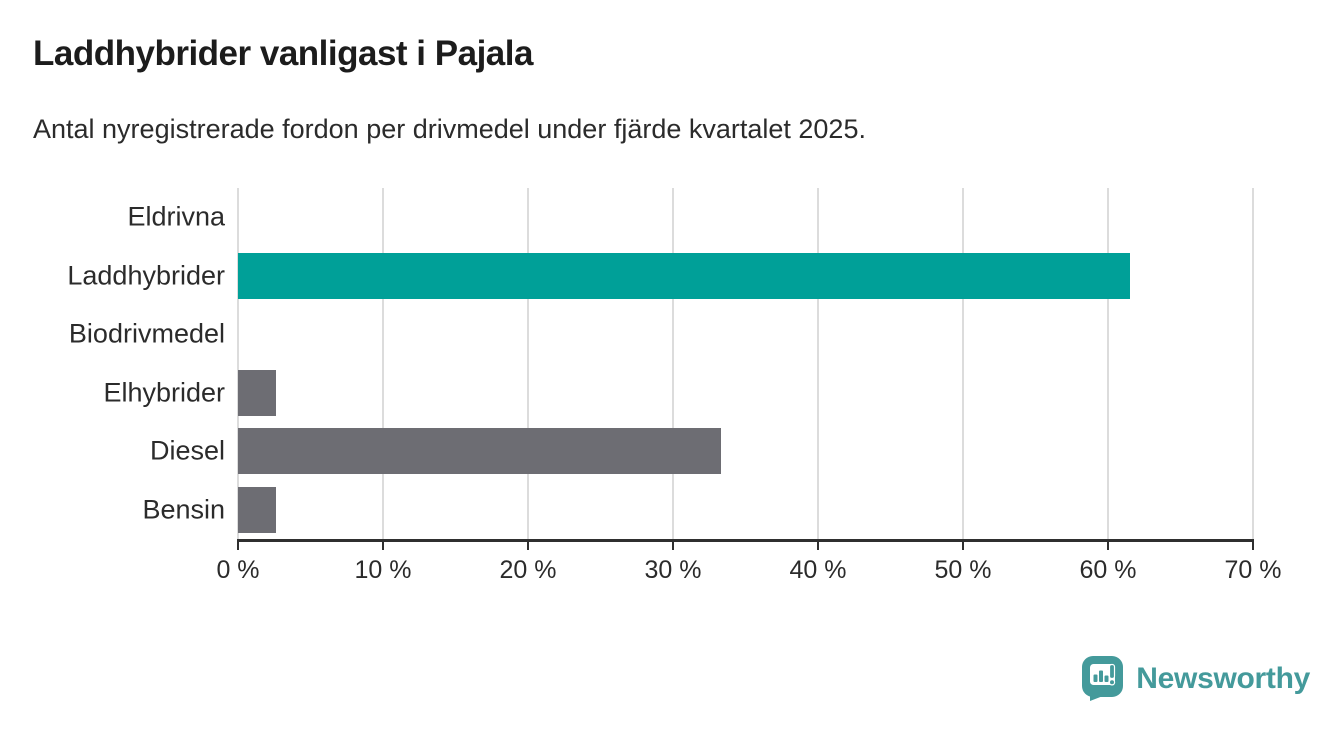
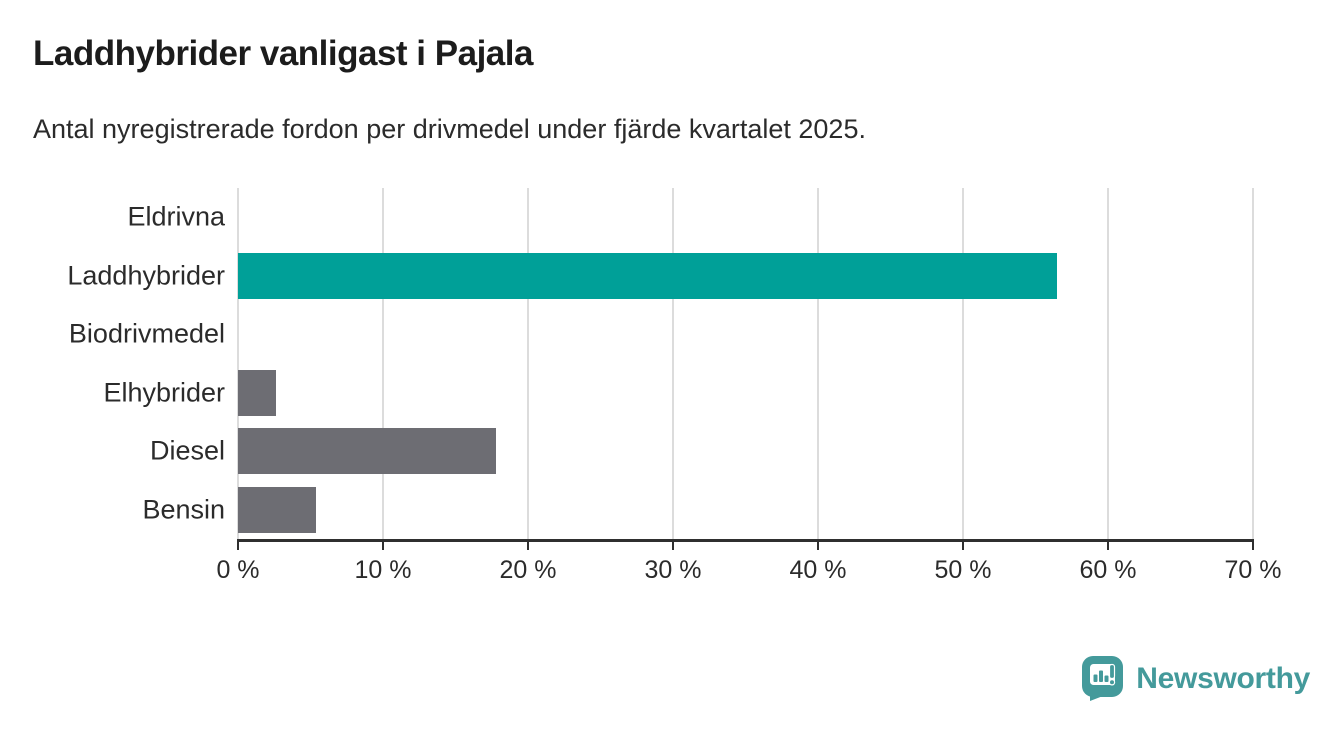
Laddhybrider: 61.5% -> 56.5%
Diesel: 33.3% -> 17.8%
Bensin: 2.6% -> 5.4%
